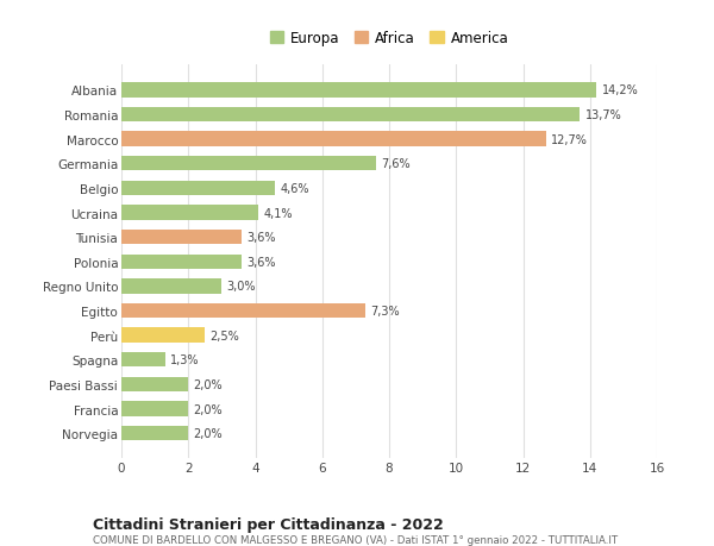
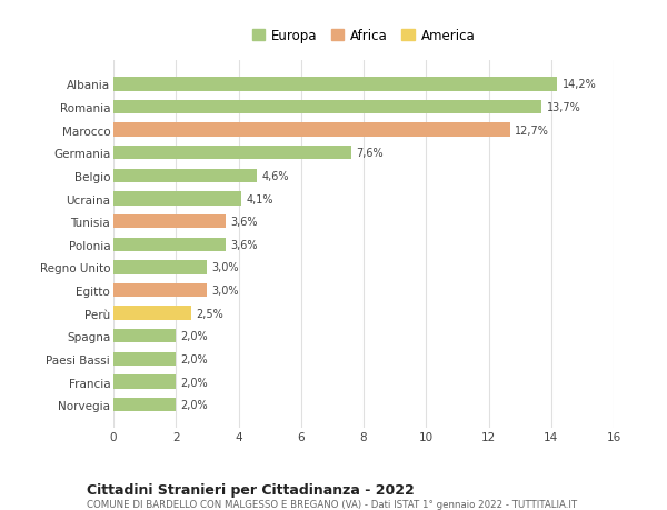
Egitto: 7,3% -> 3,0%
Spagna: 1,3% -> 2,0%
